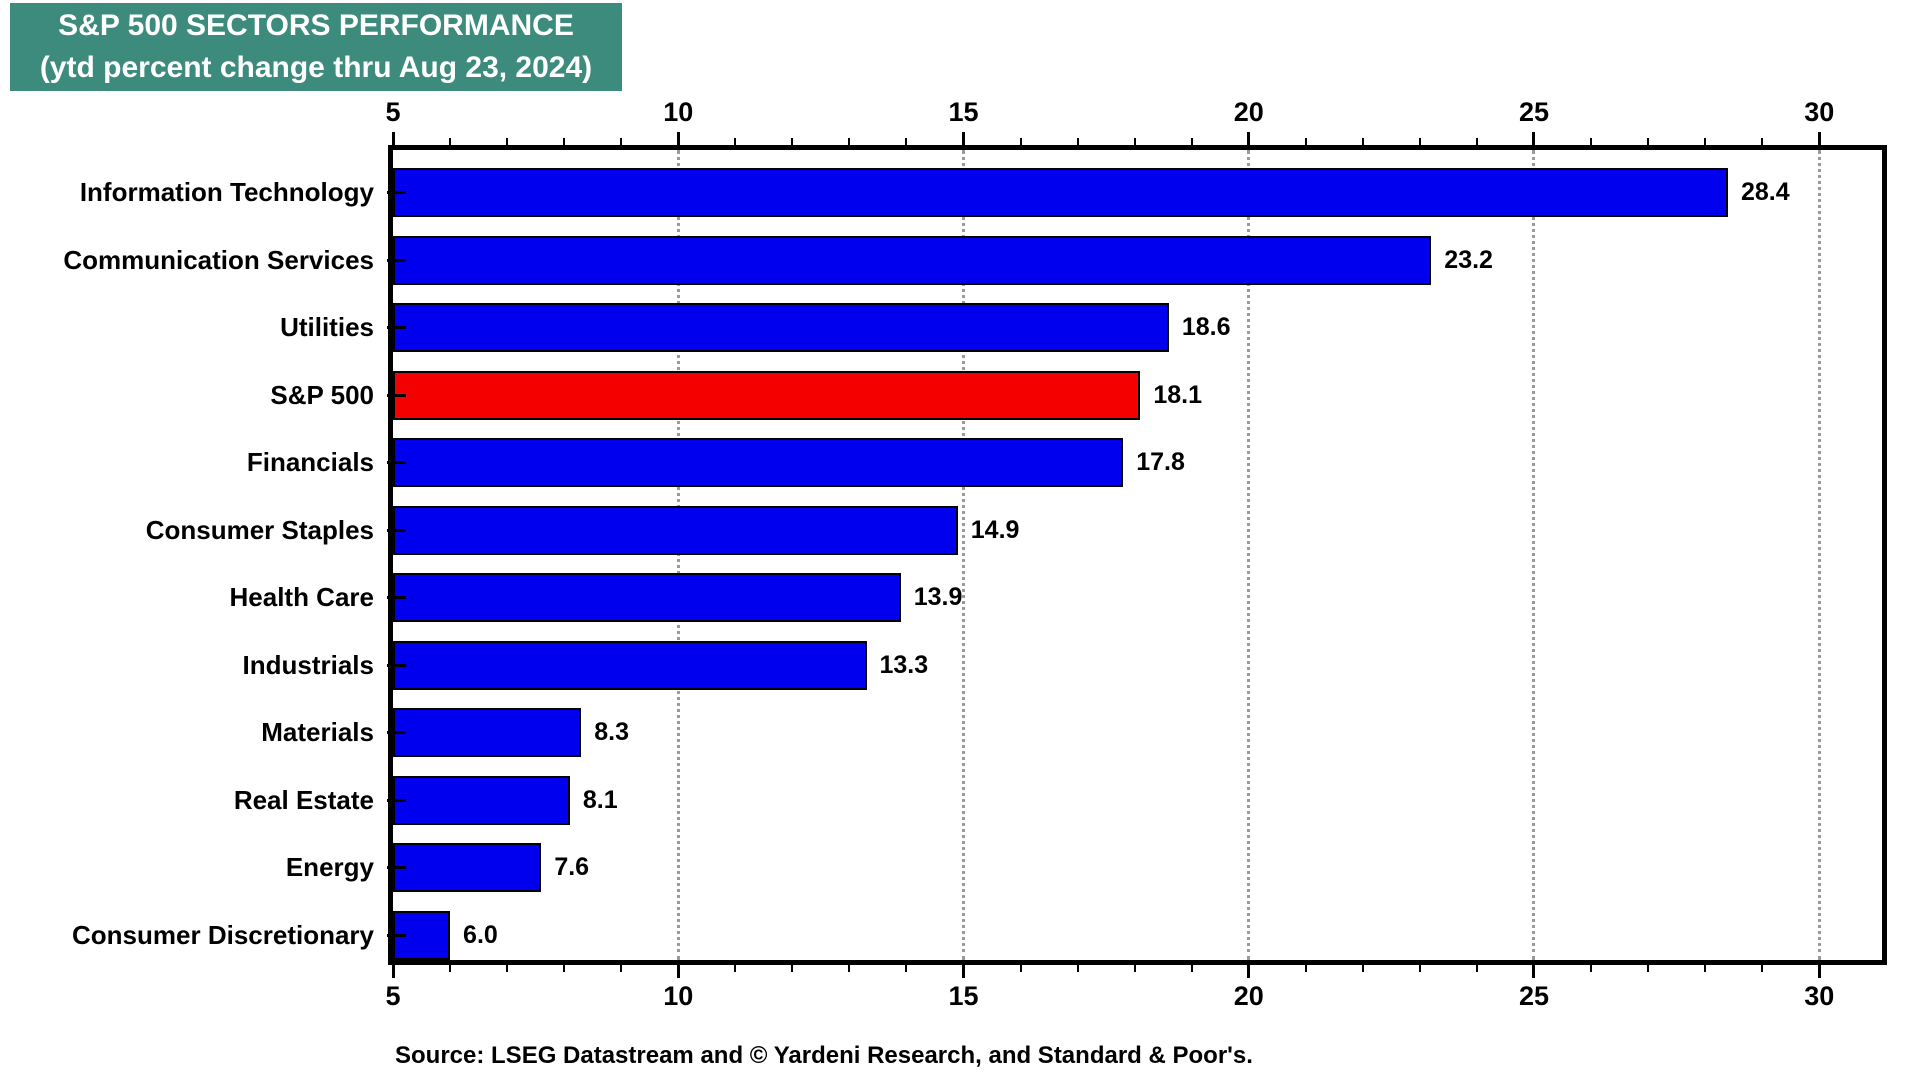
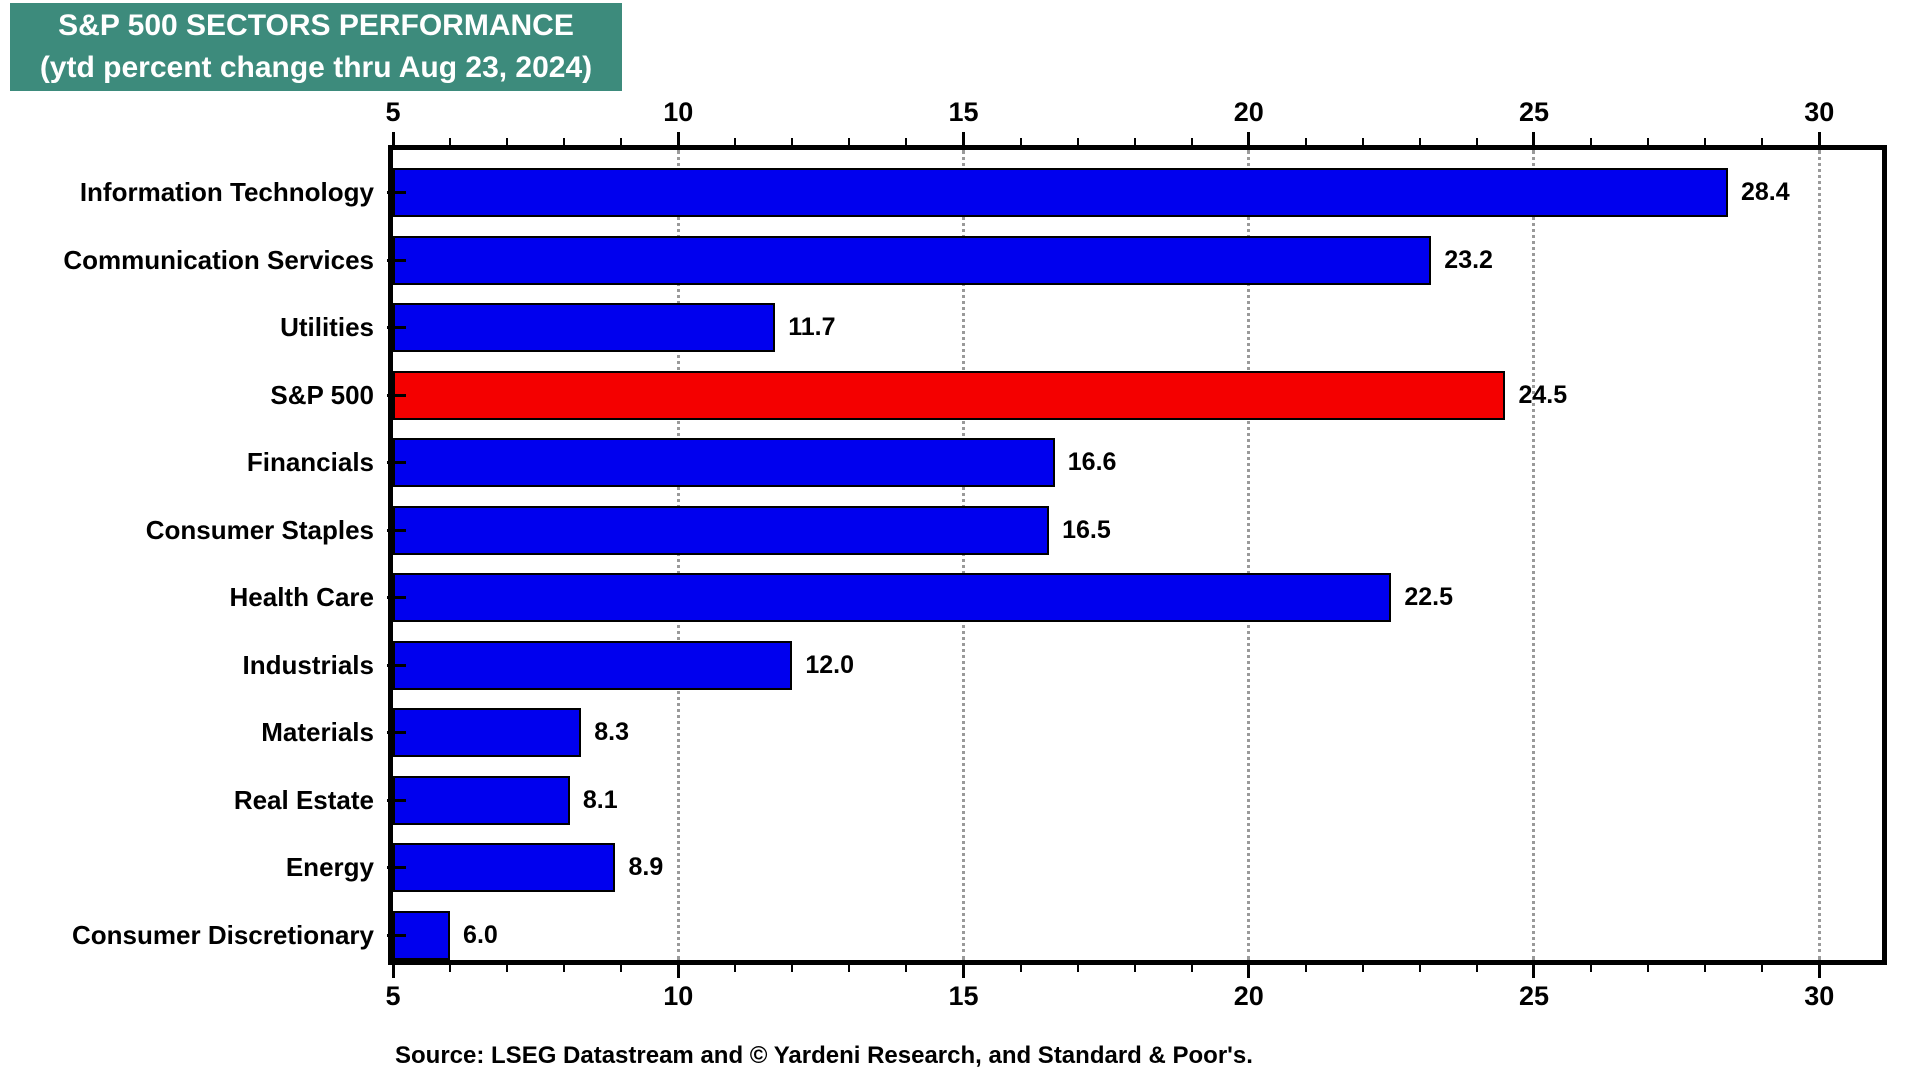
Utilities: 18.6 -> 11.7
S&P 500: 18.1 -> 24.5
Financials: 17.8 -> 16.6
Consumer Staples: 14.9 -> 16.5
Health Care: 13.9 -> 22.5
Industrials: 13.3 -> 12.0
Energy: 7.6 -> 8.9
